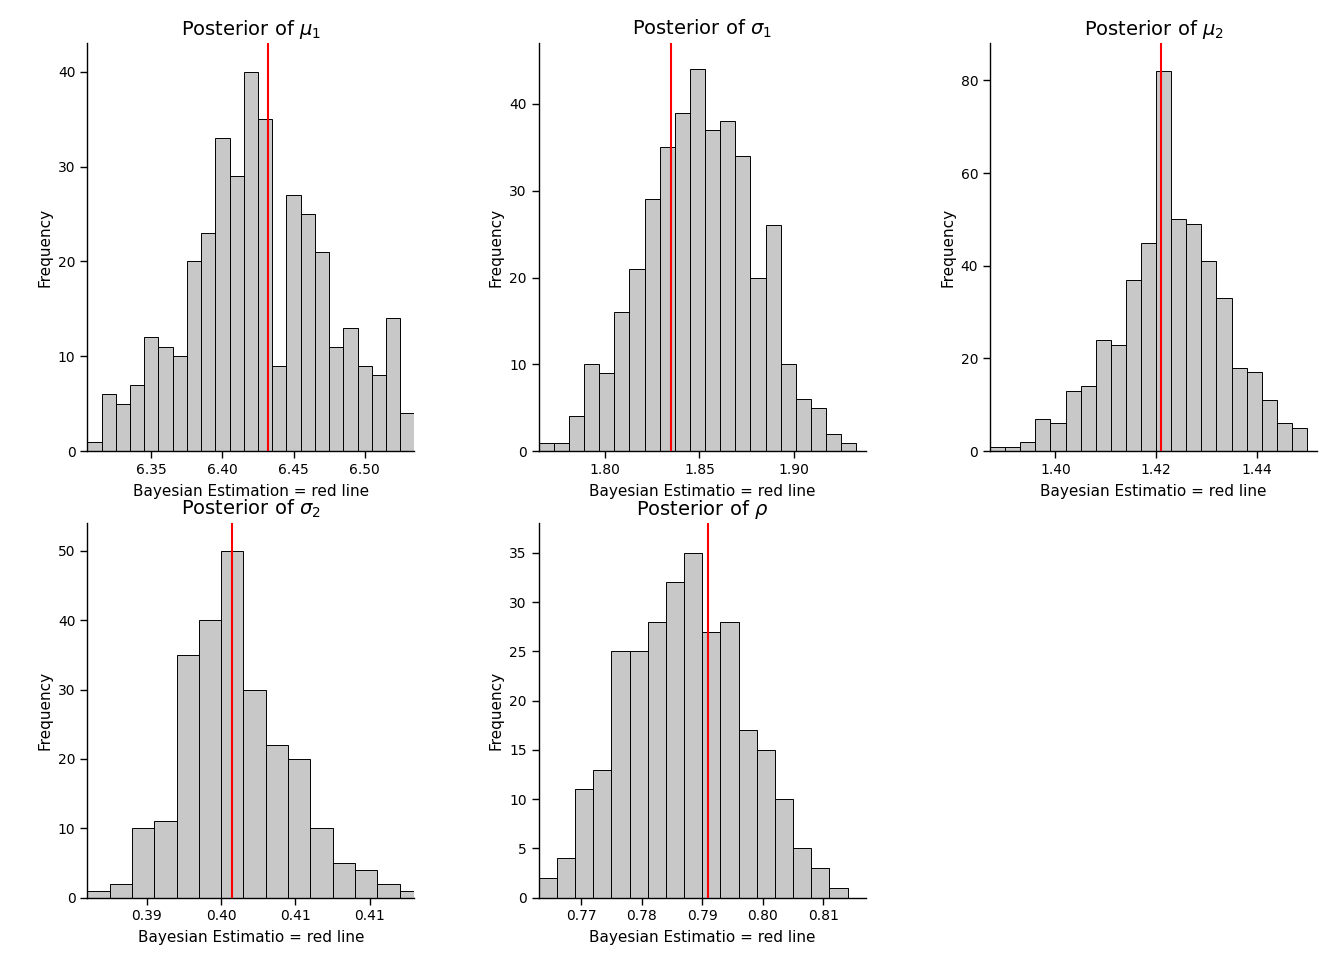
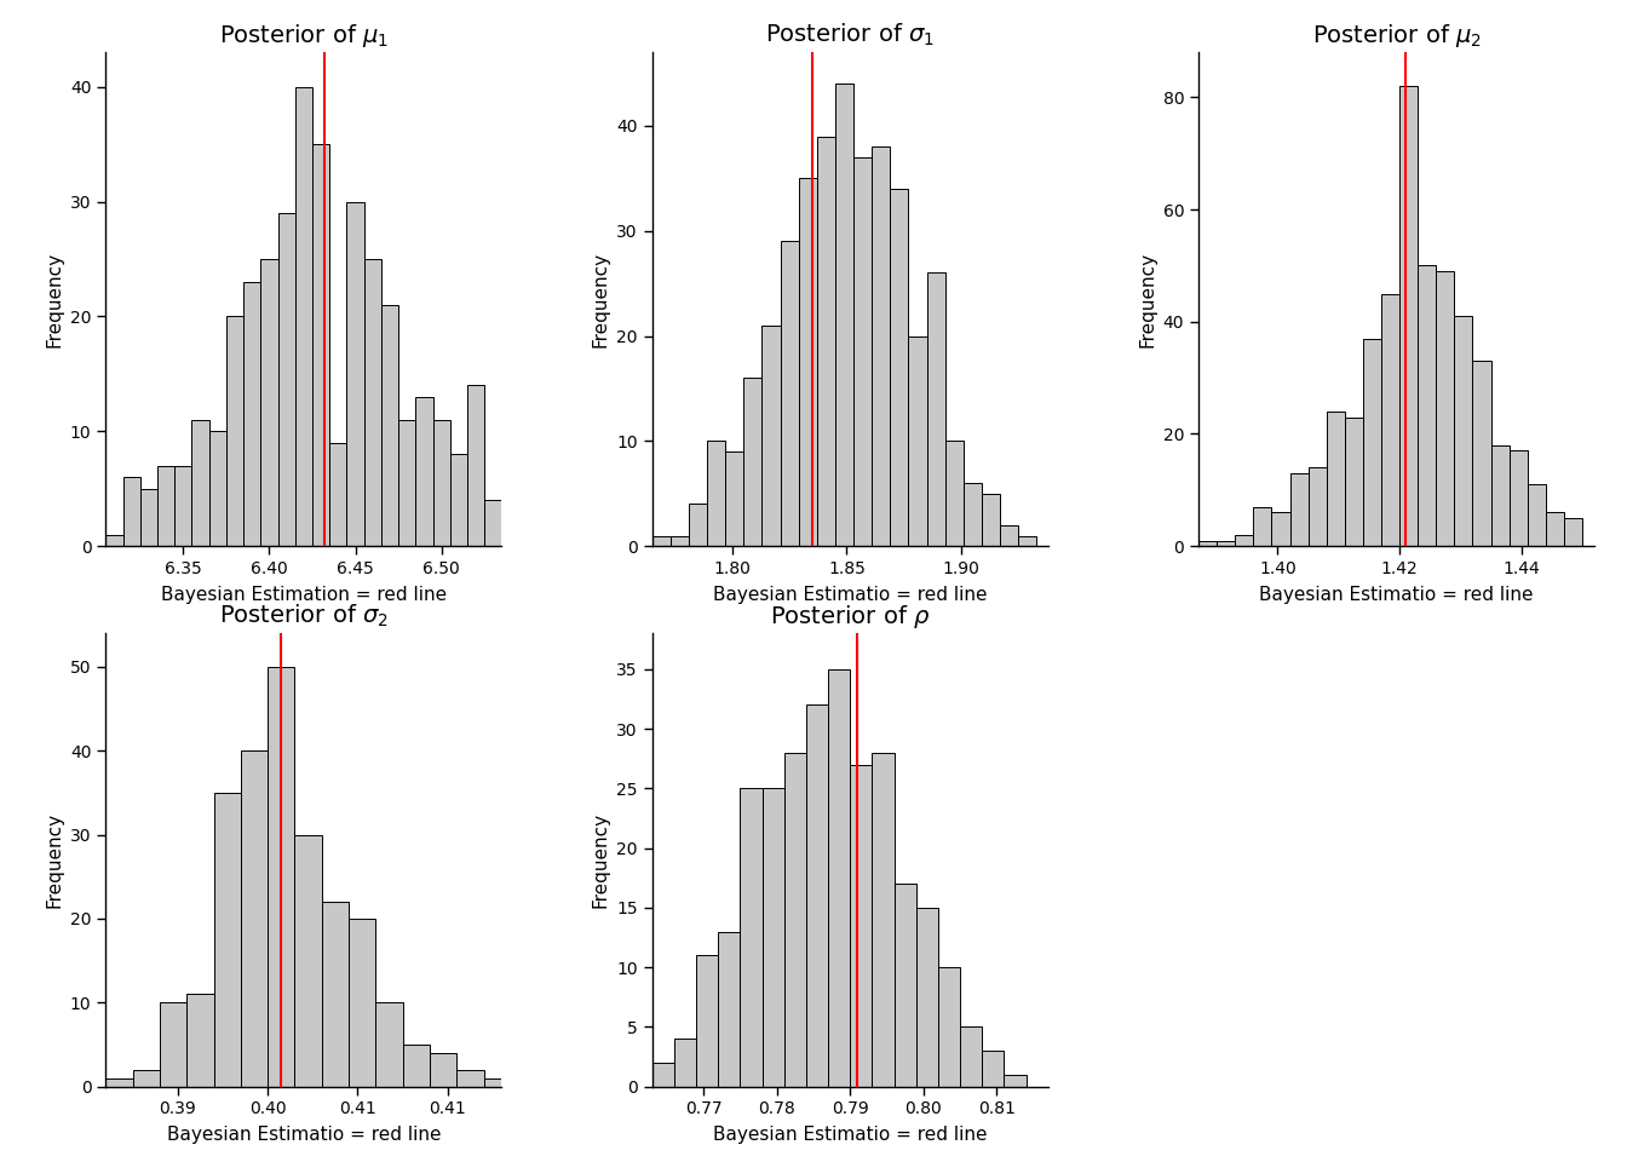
6.35: 12 -> 7
6.40: 33 -> 25
6.45: 27 -> 30
6.50: 9 -> 11
